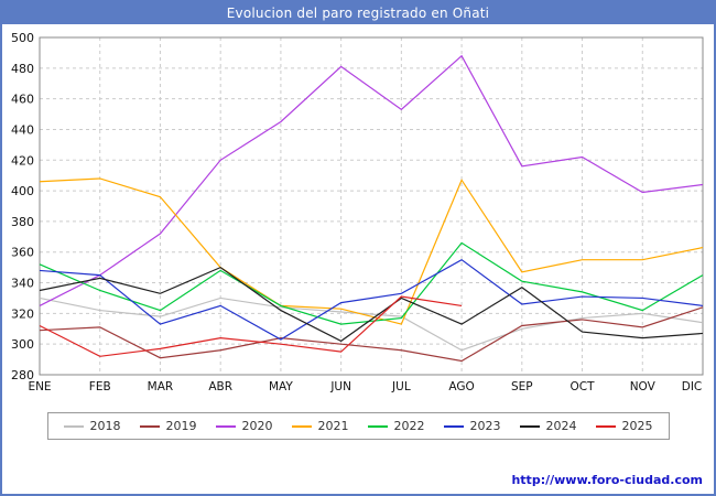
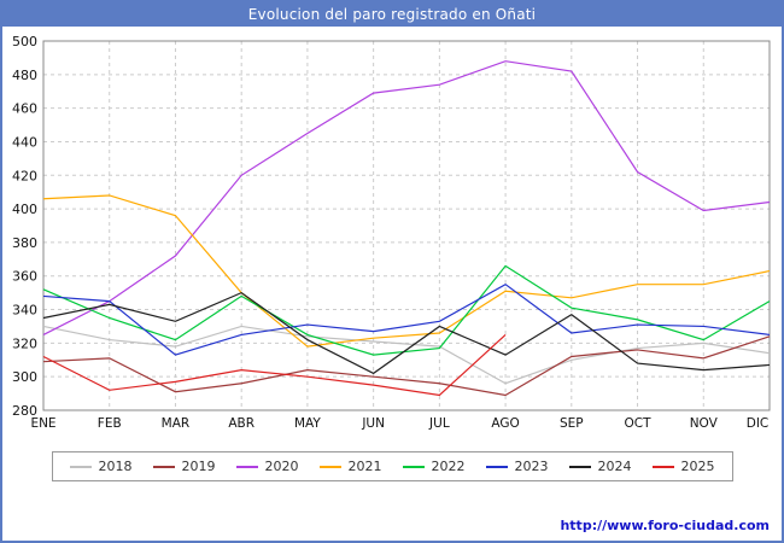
2021/MAY: 325 -> 318
2023/MAY: 303 -> 331
2020/JUN: 481 -> 469
2020/JUL: 453 -> 474
2021/JUL: 313 -> 326
2025/JUL: 331 -> 289
2021/AGO: 407 -> 351
2020/SEP: 416 -> 482
